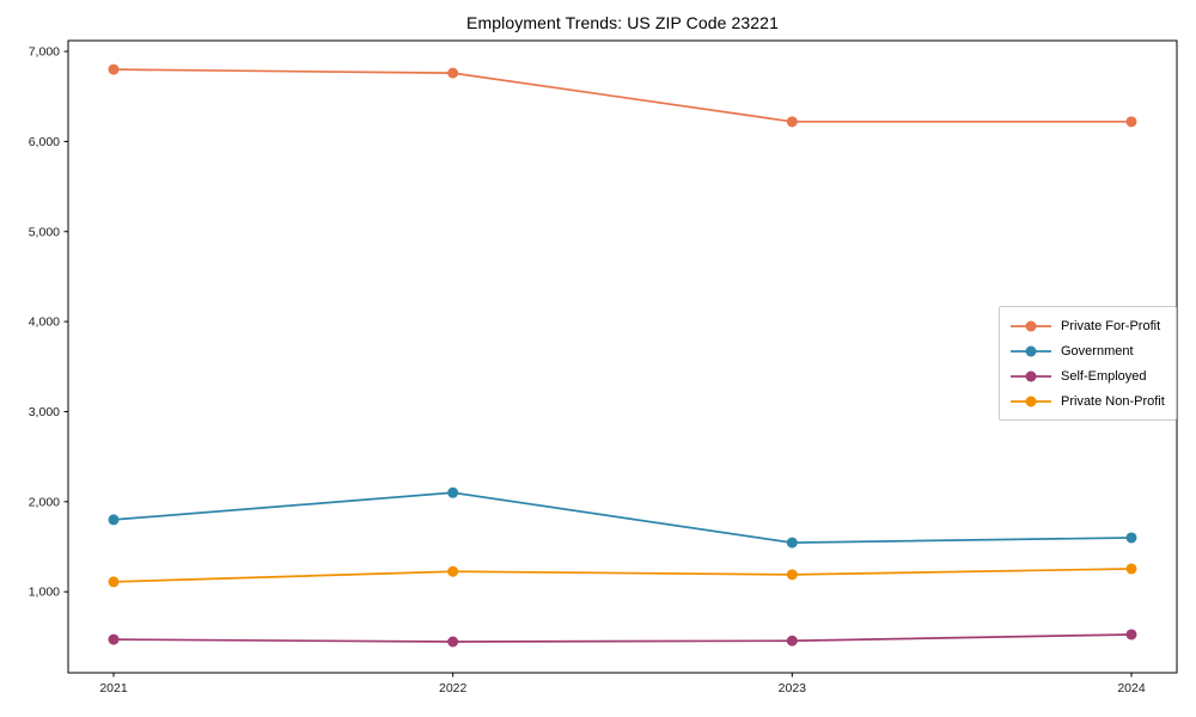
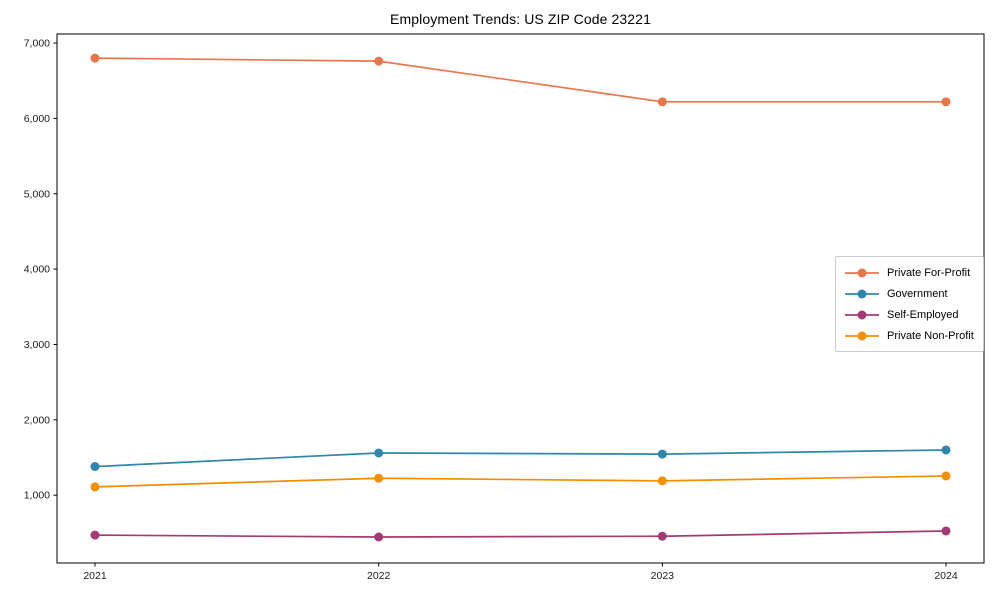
Government/2021: 1800 -> 1400
Government/2022: 2100 -> 1600
